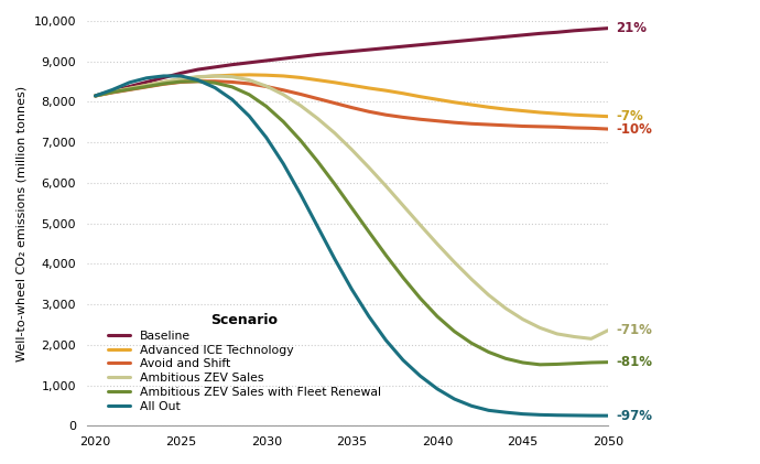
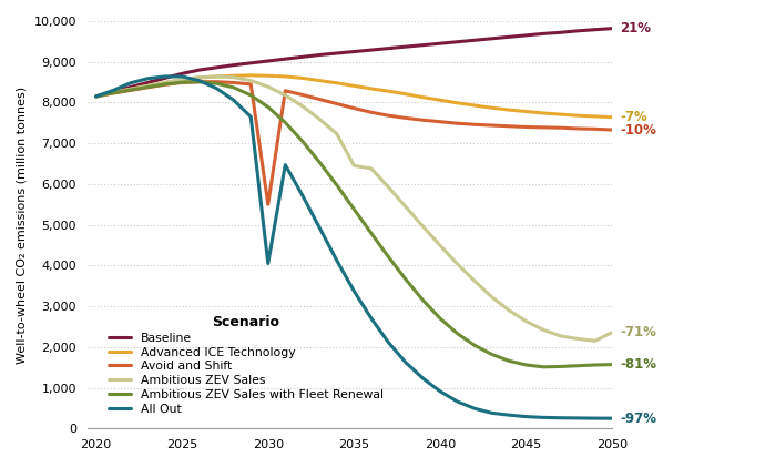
Avoid and Shift/2030: 8,380 -> 5,500
All Out/2030: 7,120 -> 4,050
Ambitious ZEV Sales/2035: 6,820 -> 6,450
